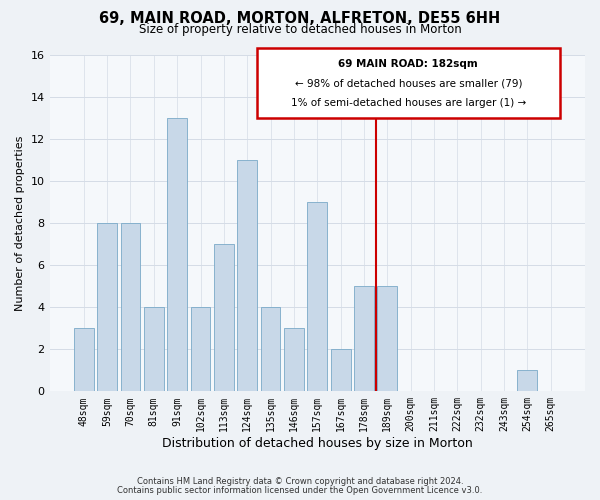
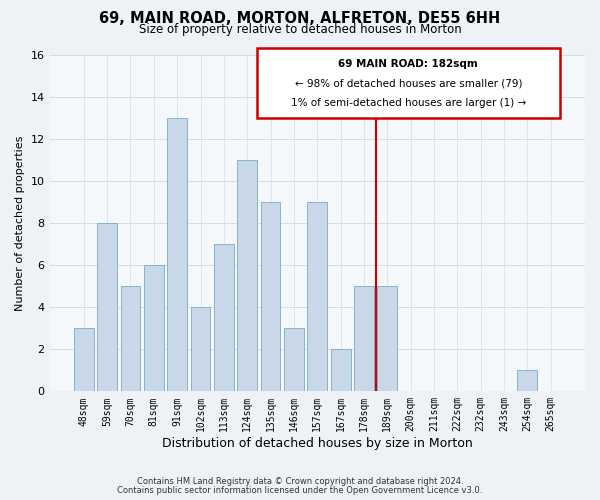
70sqm: 8 -> 5
81sqm: 4 -> 6
135sqm: 4 -> 9
